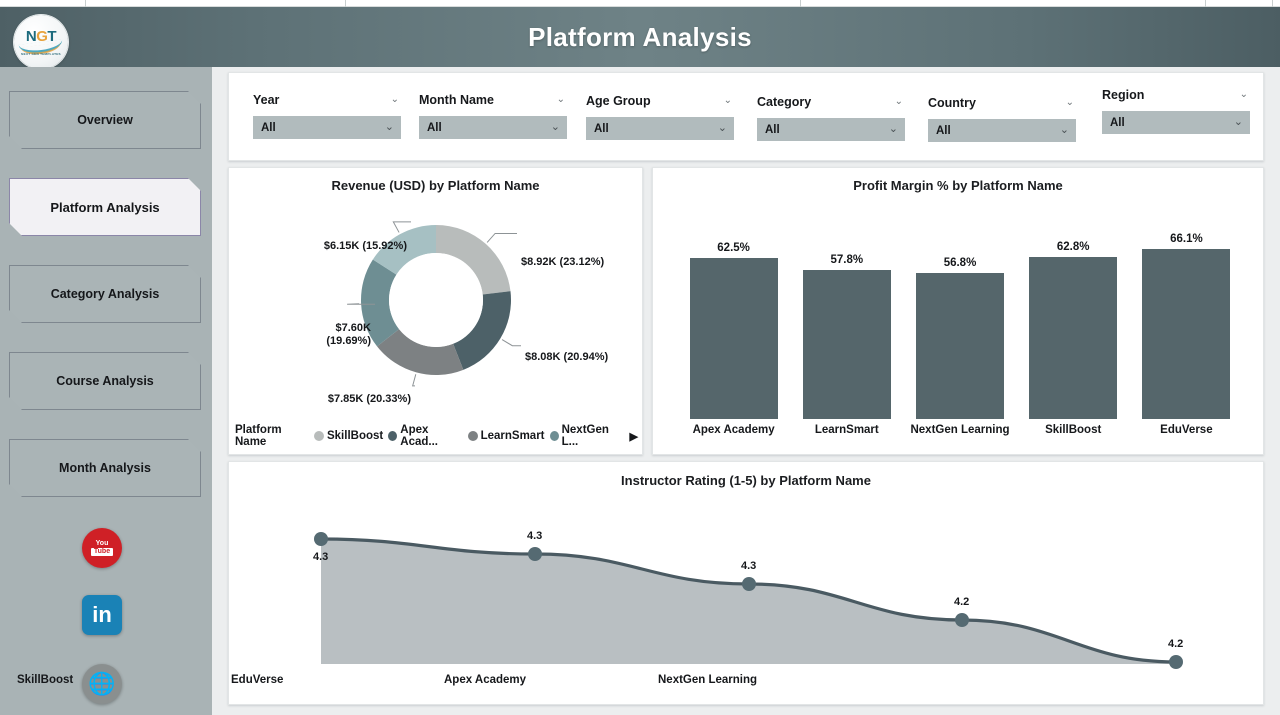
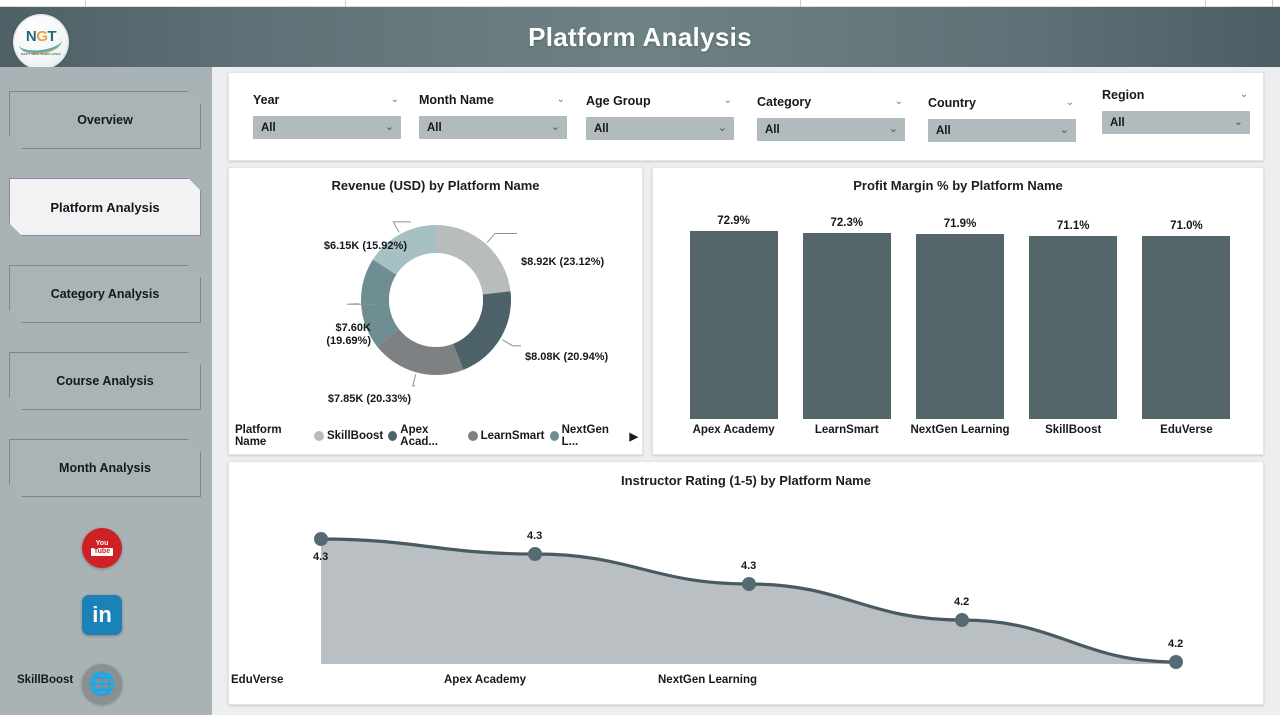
Profit Margin % by Platform Name/Apex Academy: 62.5% -> 72.9%
Profit Margin % by Platform Name/LearnSmart: 57.8% -> 72.3%
Profit Margin % by Platform Name/NextGen Learning: 56.8% -> 71.9%
Profit Margin % by Platform Name/SkillBoost: 62.8% -> 71.1%
Profit Margin % by Platform Name/EduVerse: 66.1% -> 71.0%
